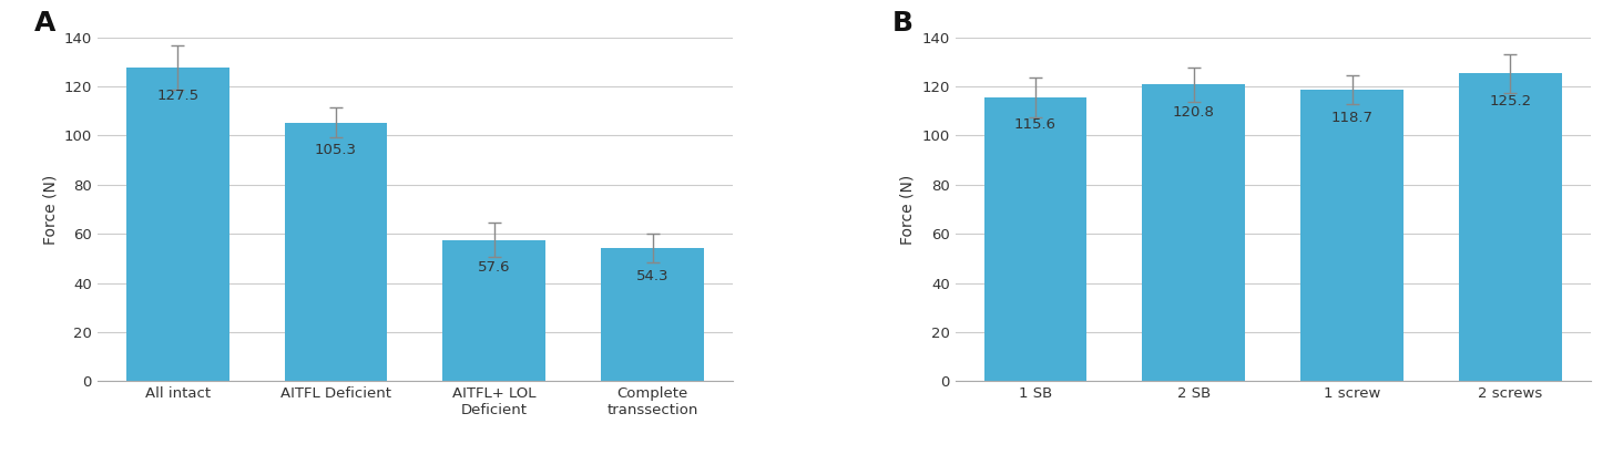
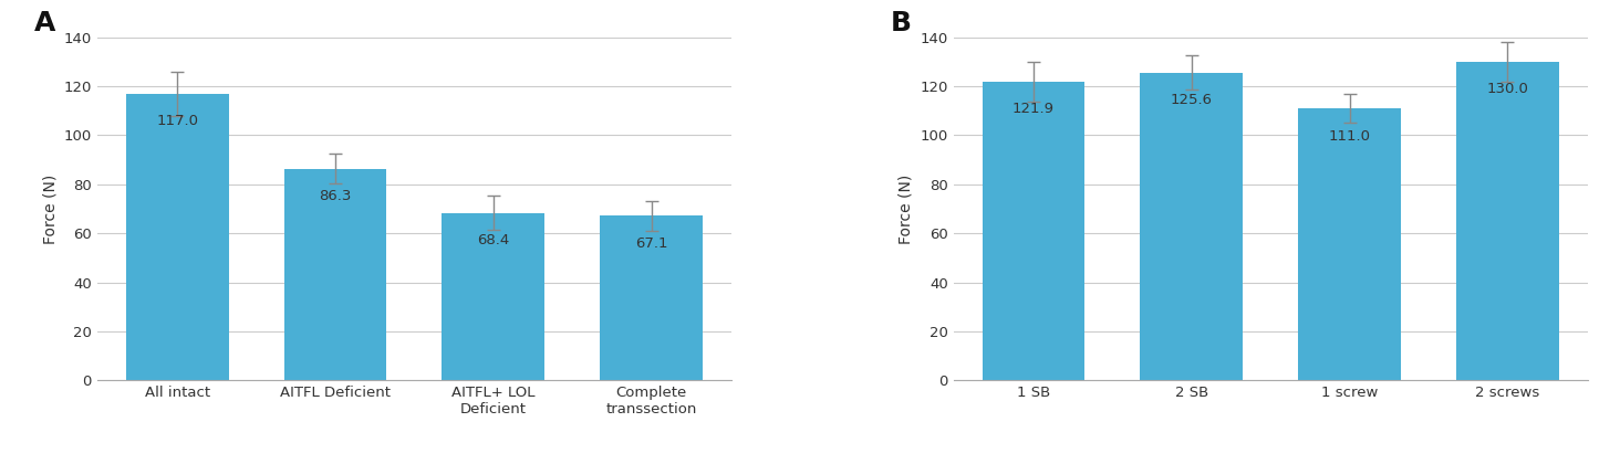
All intact: 127.5 -> 117.0
AITFL Deficient: 105.3 -> 86.3
AITFL+ LOL Deficient: 57.6 -> 68.4
Complete transsection: 54.3 -> 67.1
1 SB: 115.6 -> 121.9
2 SB: 120.8 -> 125.6
1 screw: 118.7 -> 111.0
2 screws: 125.2 -> 130.0
